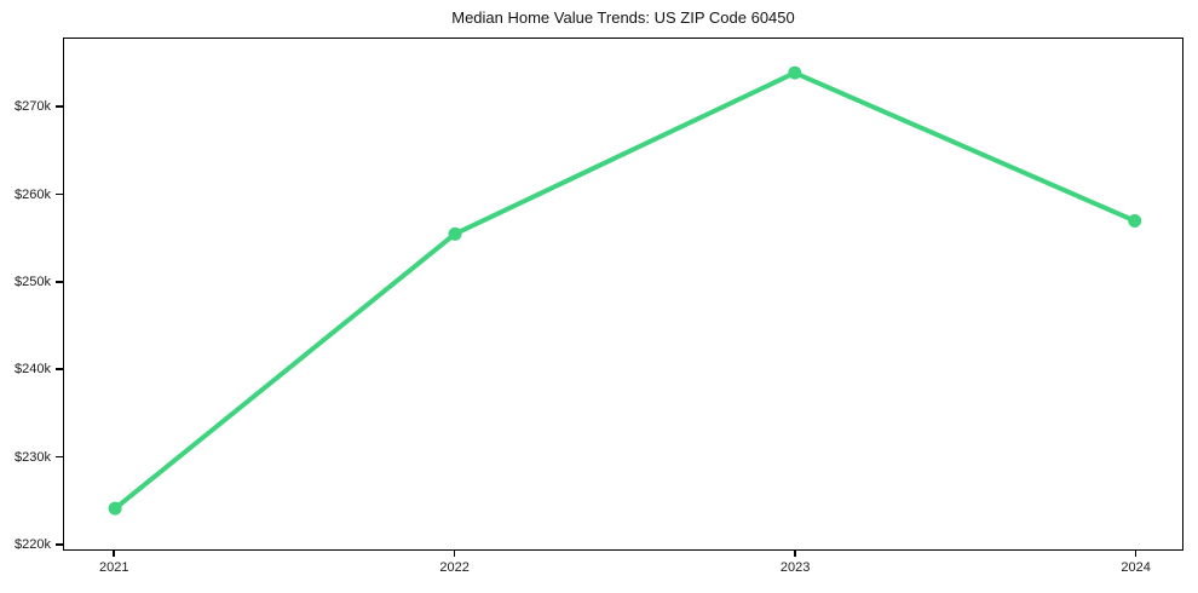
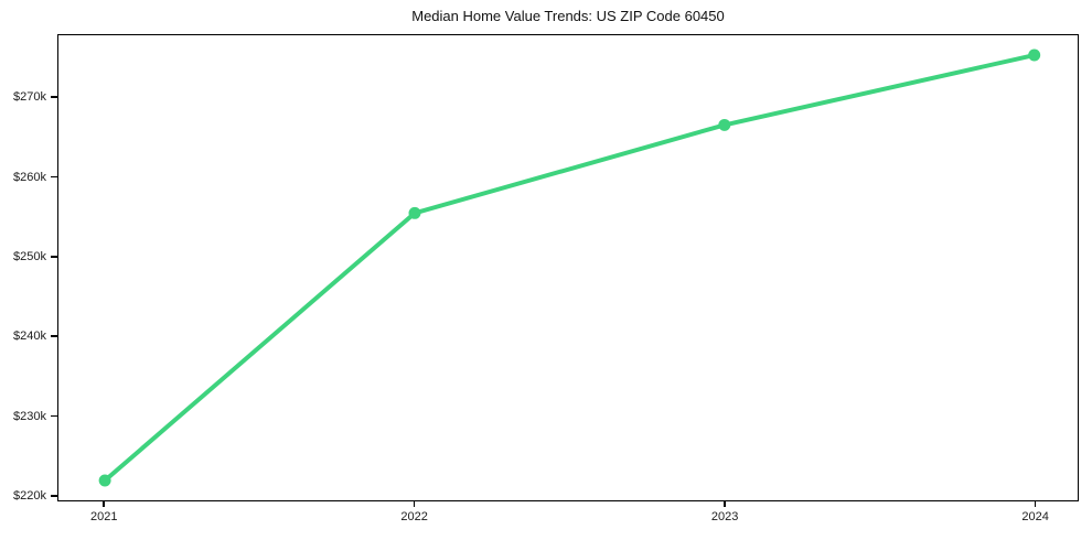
2021: $224k -> $222k
2023: $274k -> $267k
2024: $257k -> $275k
